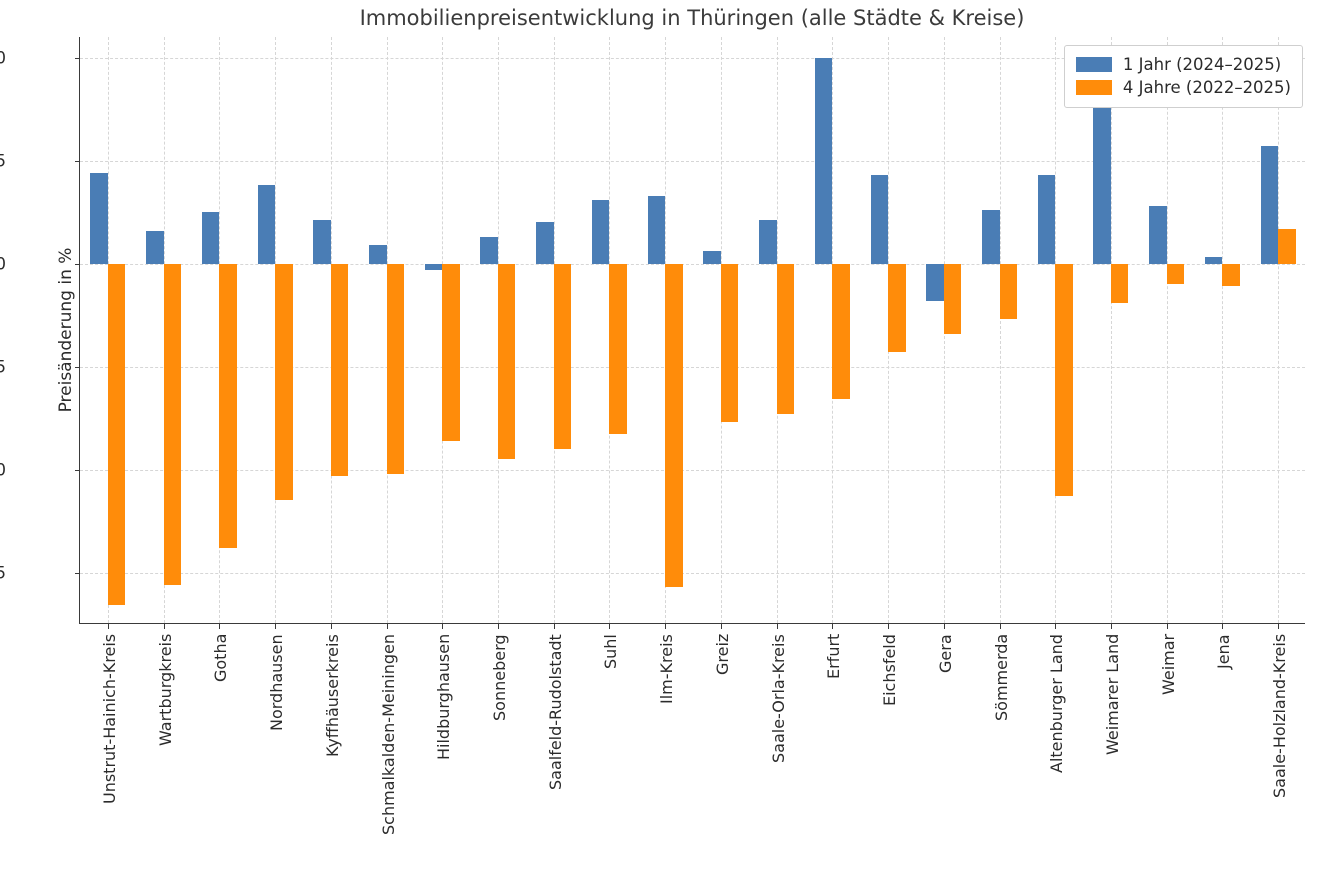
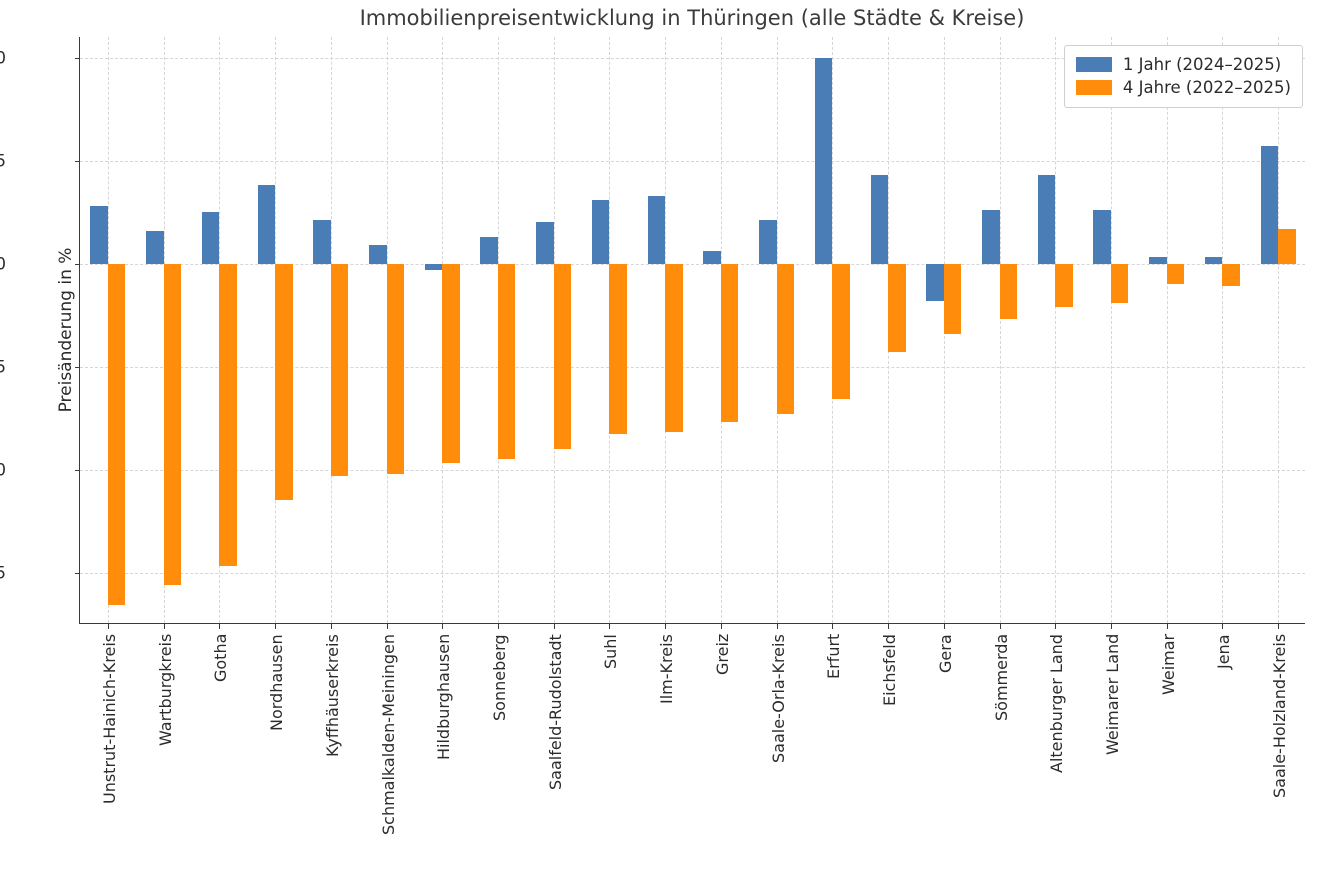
1 Jahr (2024–2025)/Unstrut-Hainich-Kreis: 4.4 -> 2.8
4 Jahre (2022–2025)/Gotha: -13.8 -> -14.7
4 Jahre (2022–2025)/Hildburghausen: -8.6 -> -9.7
4 Jahre (2022–2025)/Ilm-Kreis: -15.7 -> -8.2
4 Jahre (2022–2025)/Altenburger Land: -11.3 -> -2.1
1 Jahr (2024–2025)/Weimarer Land: 8.7 -> 2.6
1 Jahr (2024–2025)/Weimar: 2.8 -> 0.3
